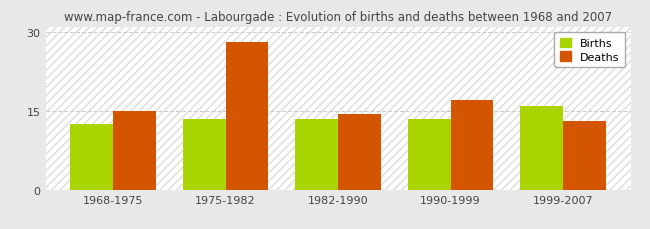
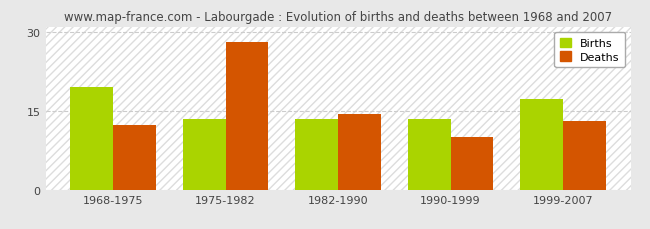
Births/1968-1975: 12.5 -> 19.6
Deaths/1968-1975: 15.0 -> 12.4
Deaths/1990-1999: 17.0 -> 10.0
Births/1999-2007: 16.0 -> 17.2
